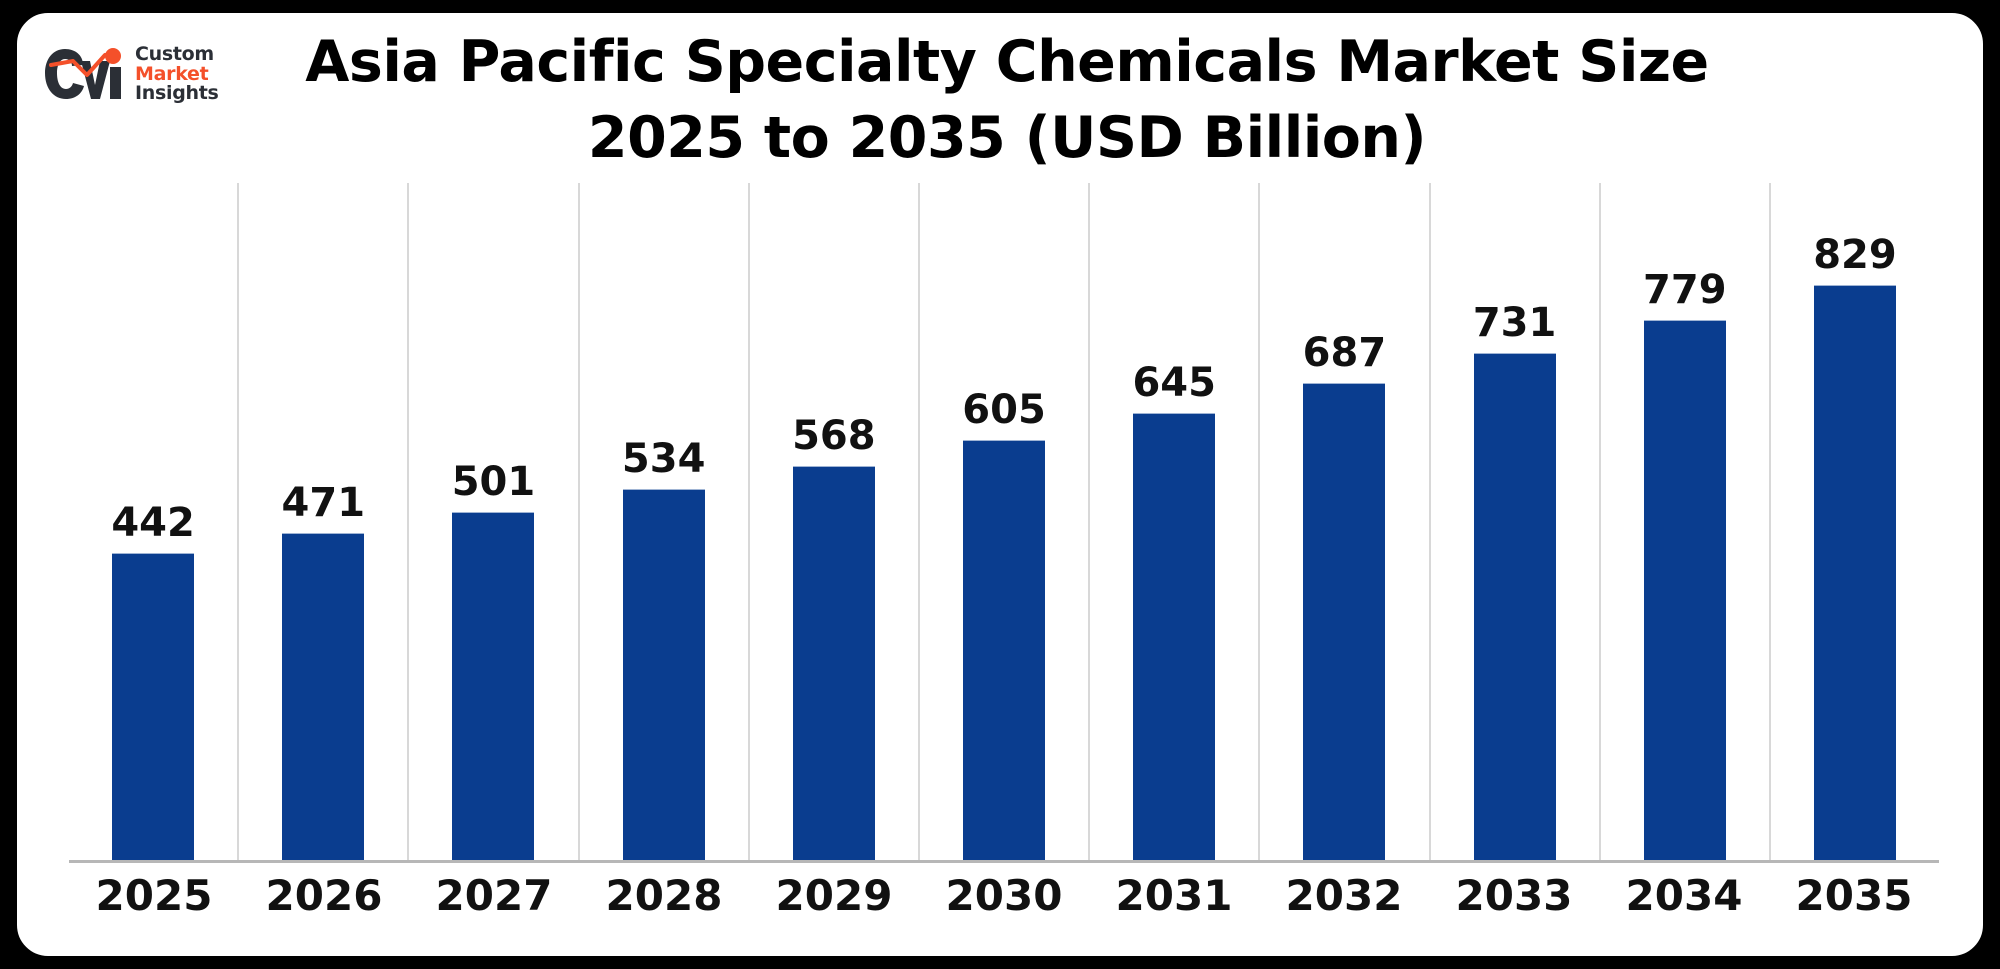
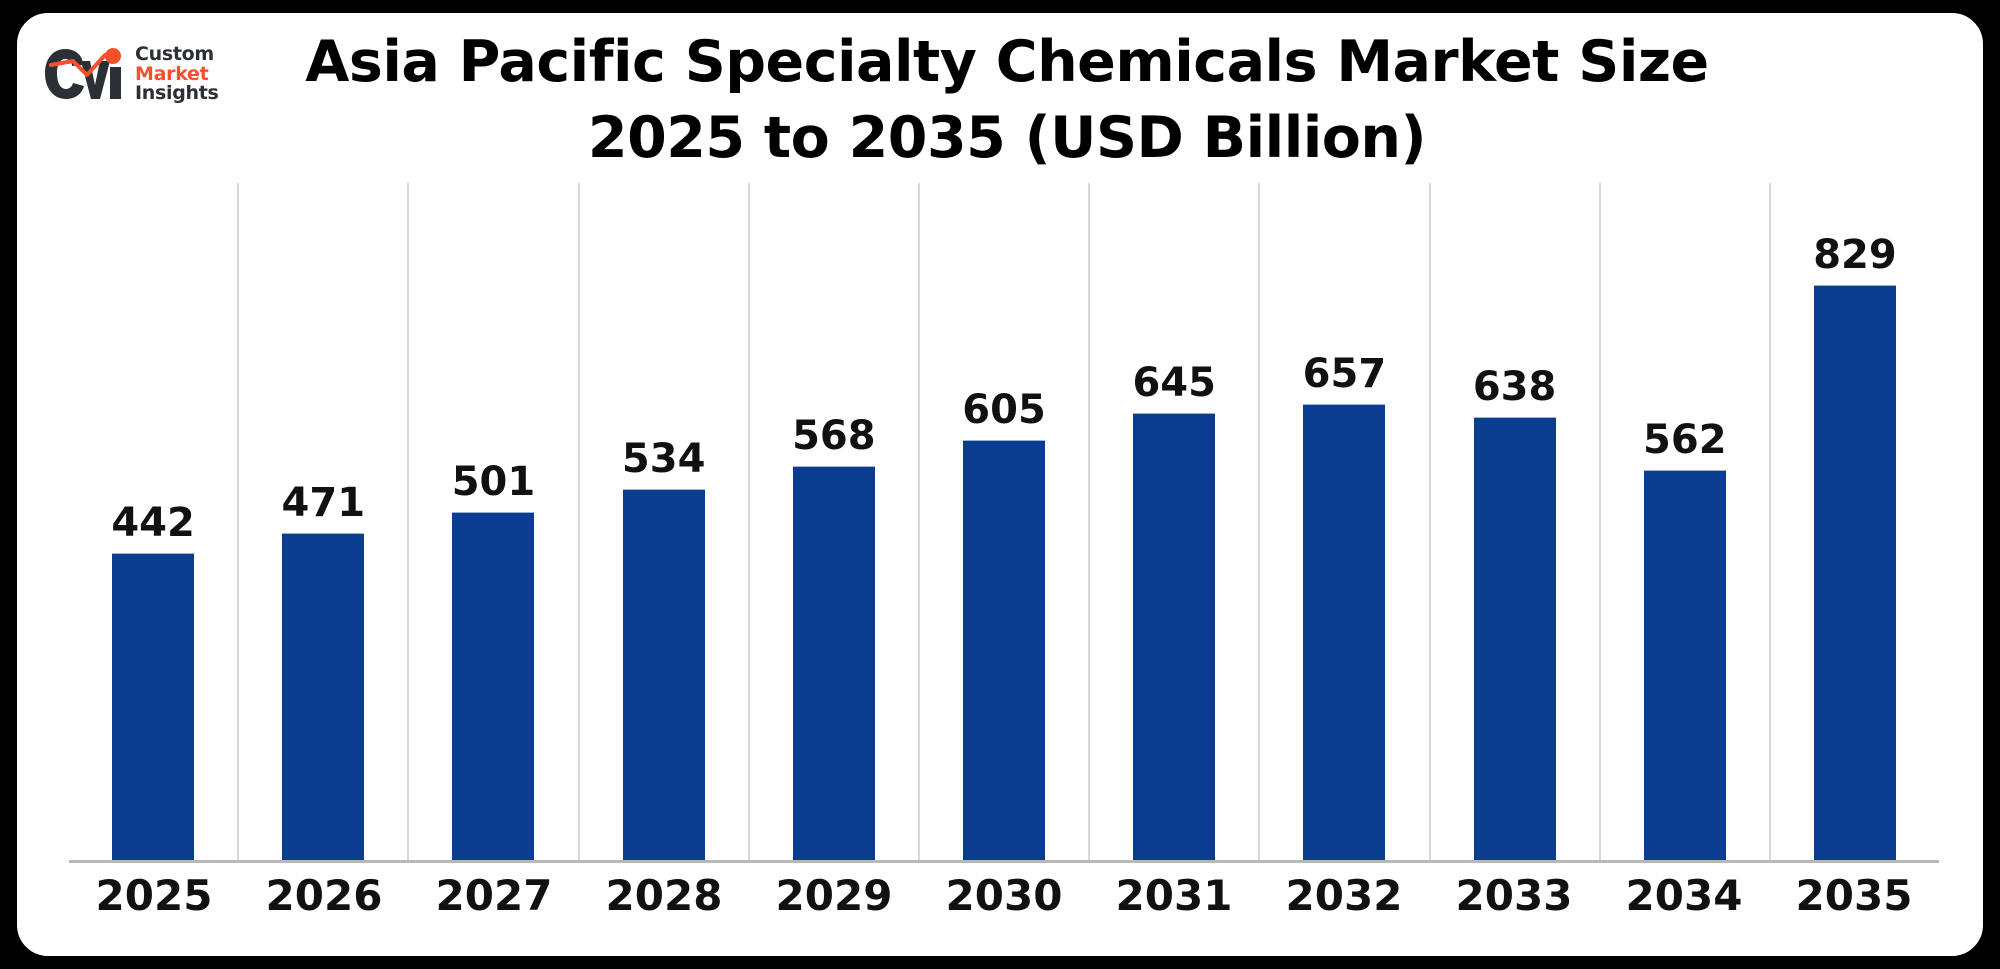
2032: 687 -> 657
2033: 731 -> 638
2034: 779 -> 562
